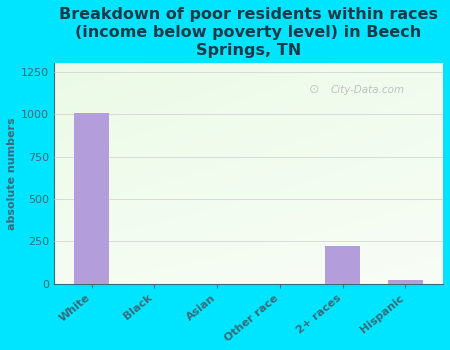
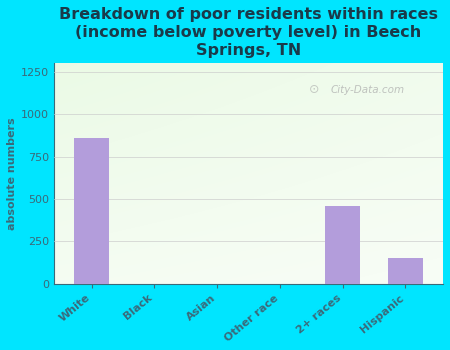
White: 1000 -> 860
2+ races: 220 -> 460
Hispanic: 20 -> 150
